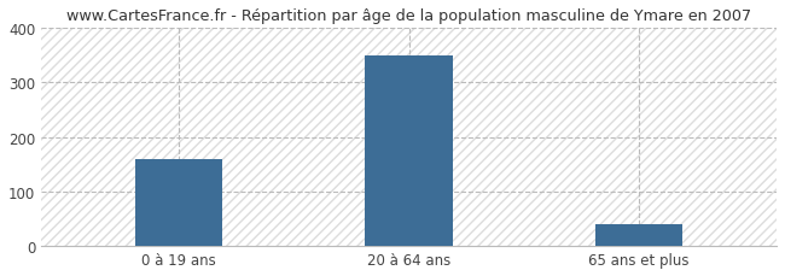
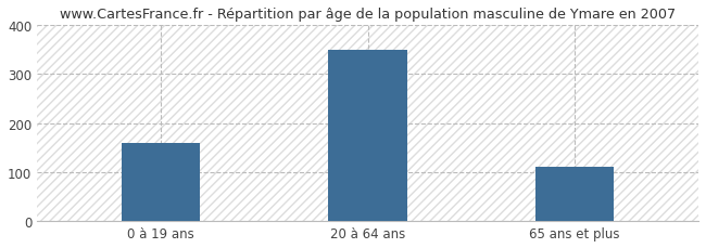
65 ans et plus: 40 -> 110
